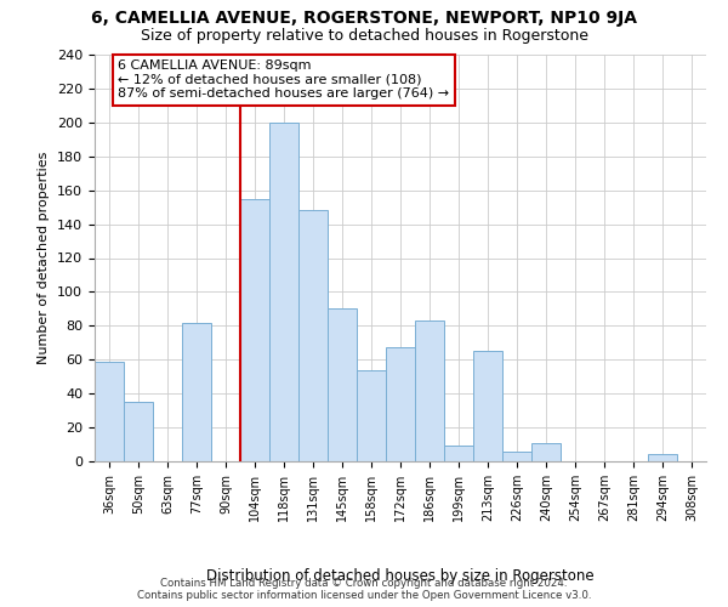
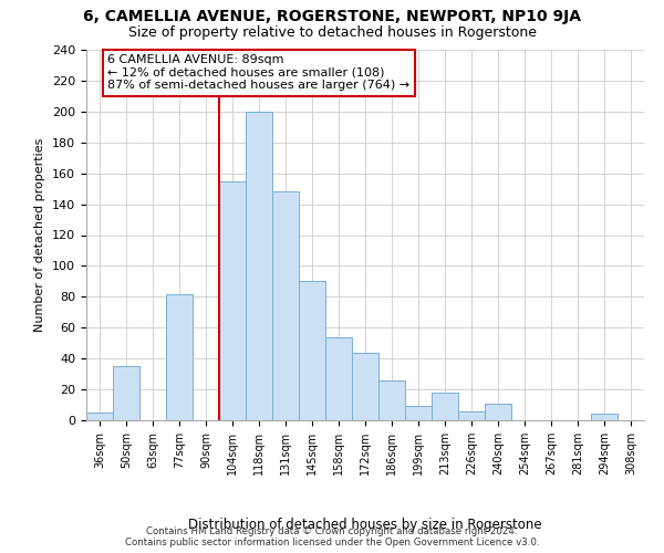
36sqm: 59 -> 5
172sqm: 67 -> 44
186sqm: 83 -> 26
213sqm: 65 -> 18
